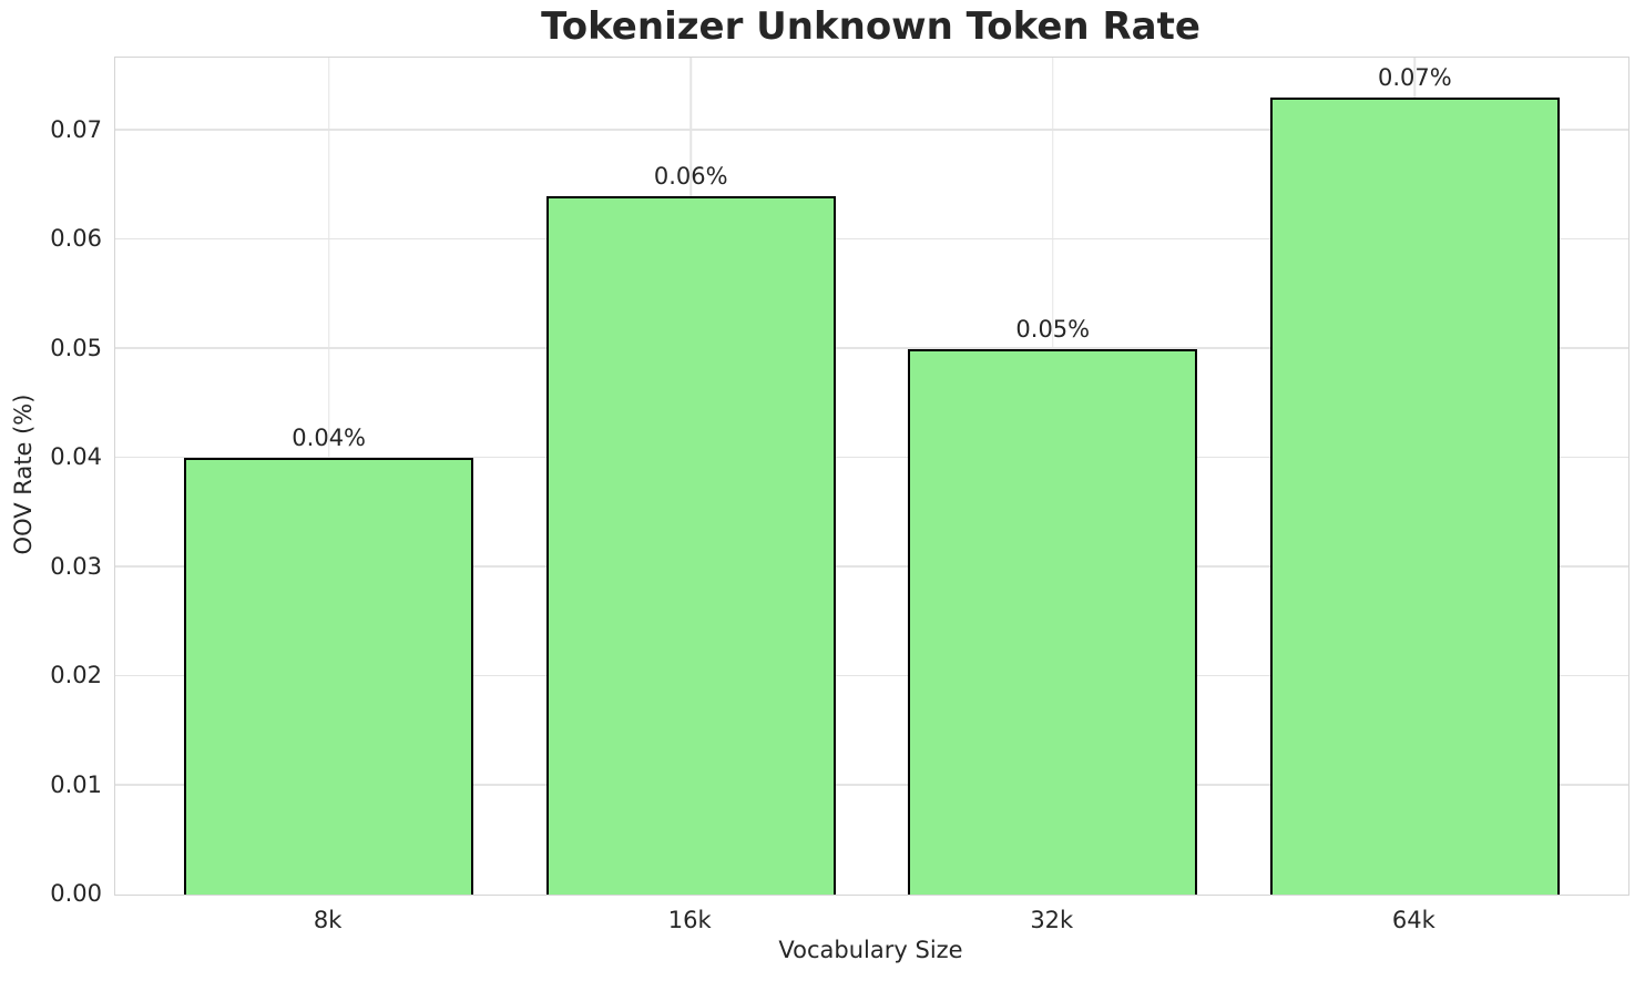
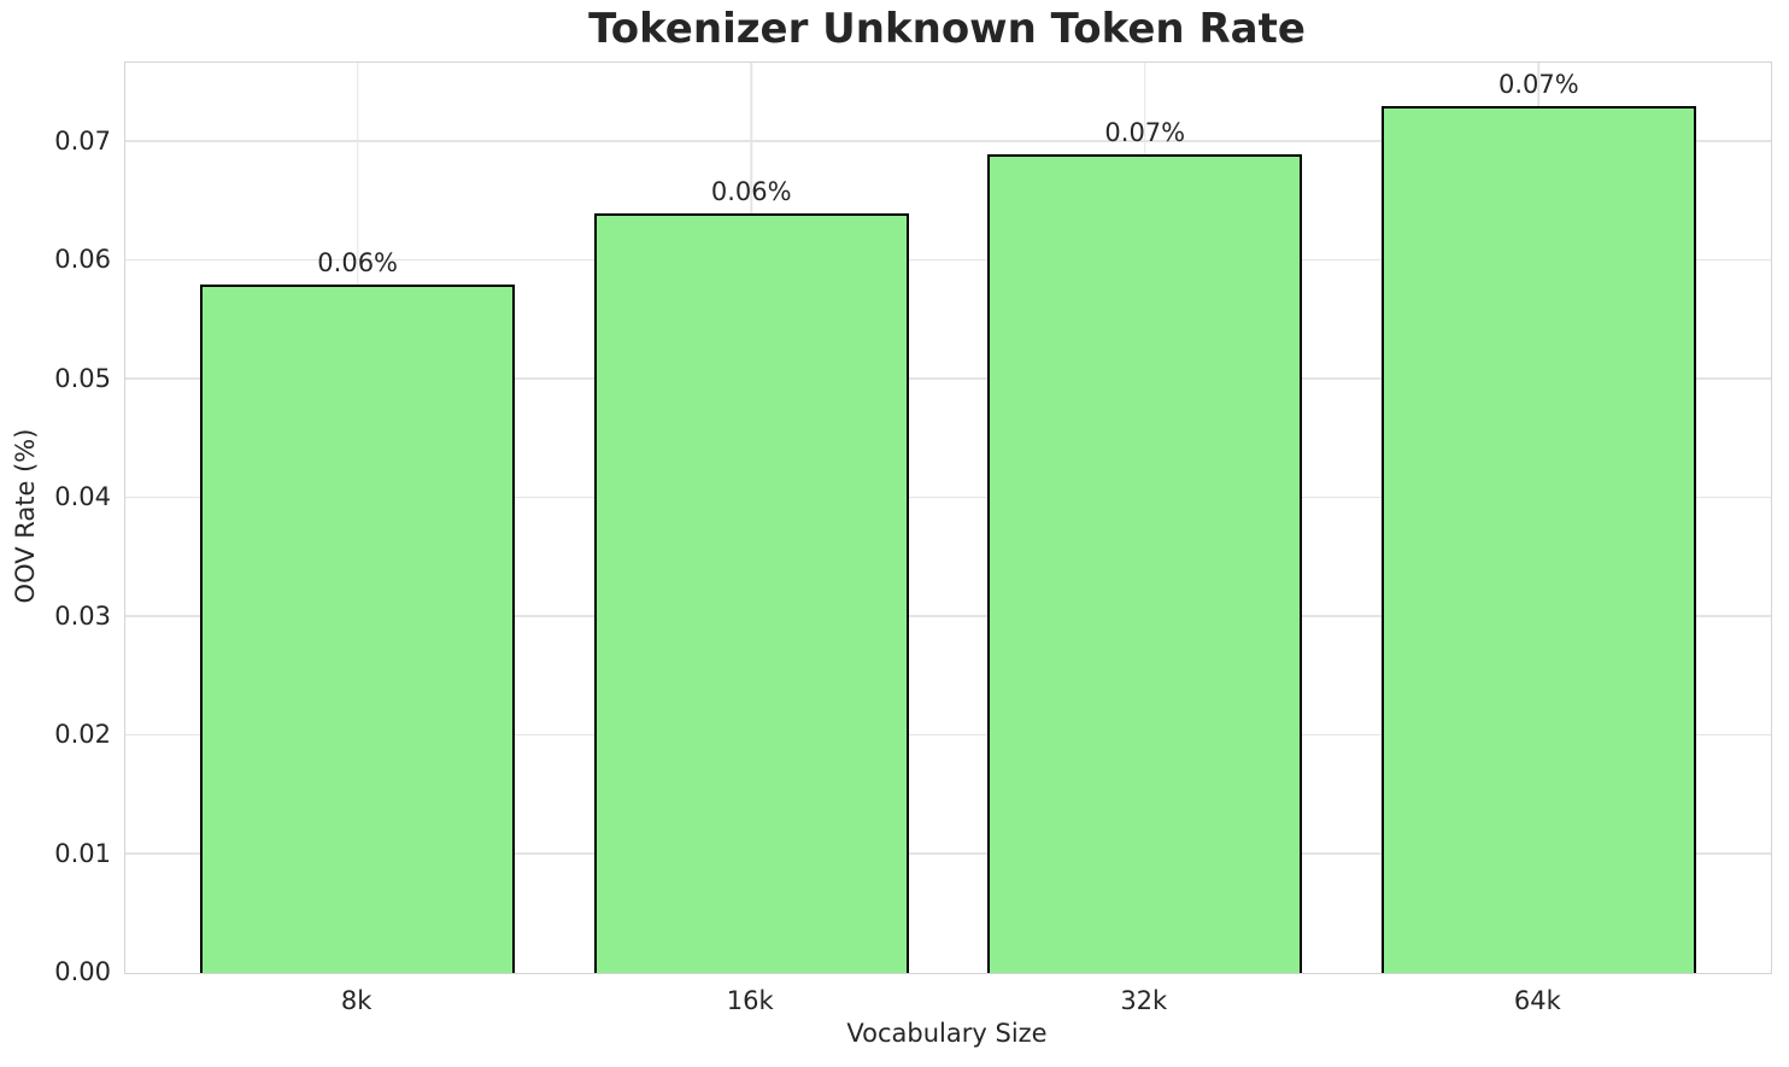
8k: 0.04% -> 0.06%
32k: 0.05% -> 0.07%
